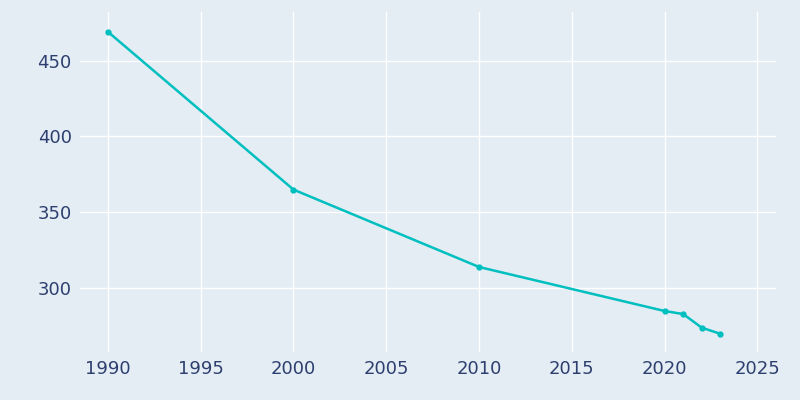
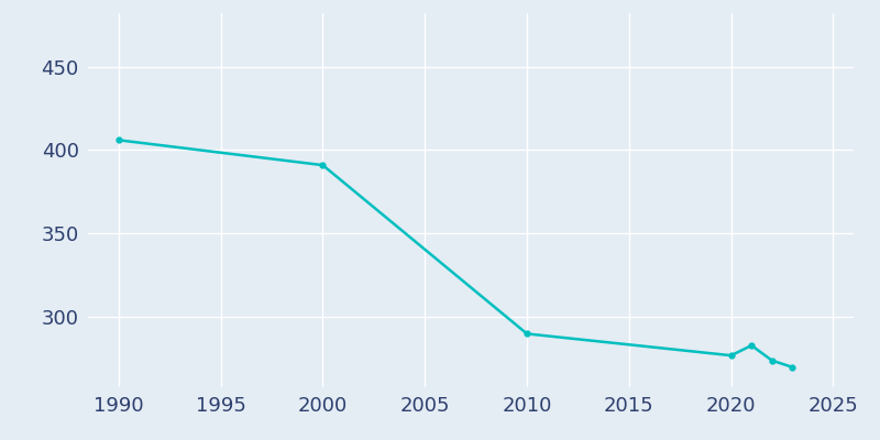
1990: 469 -> 406
2000: 365 -> 391
2010: 314 -> 290
2020: 285 -> 277
